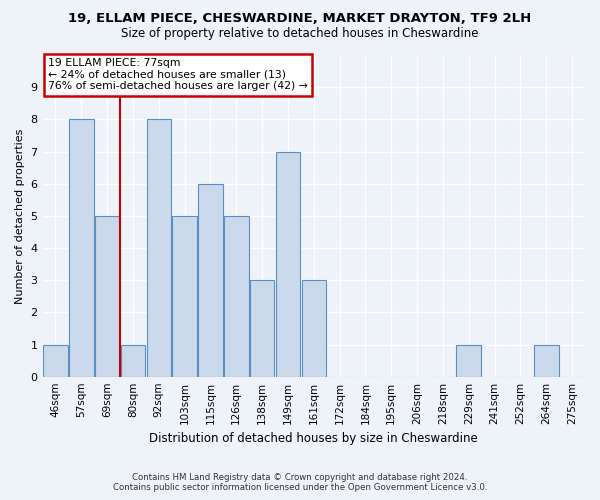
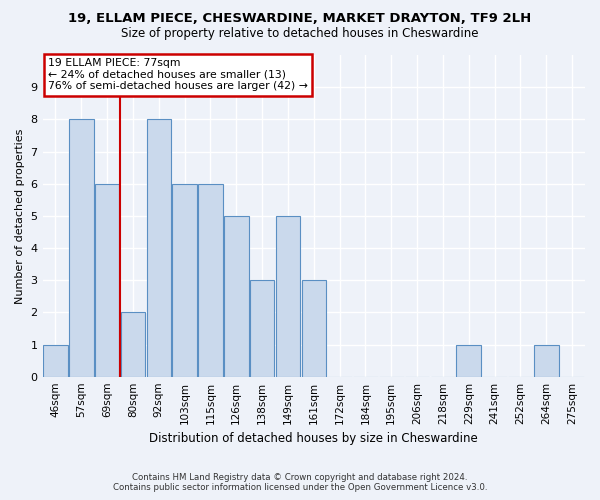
69sqm: 5 -> 6
80sqm: 1 -> 2
103sqm: 5 -> 6
149sqm: 7 -> 5
